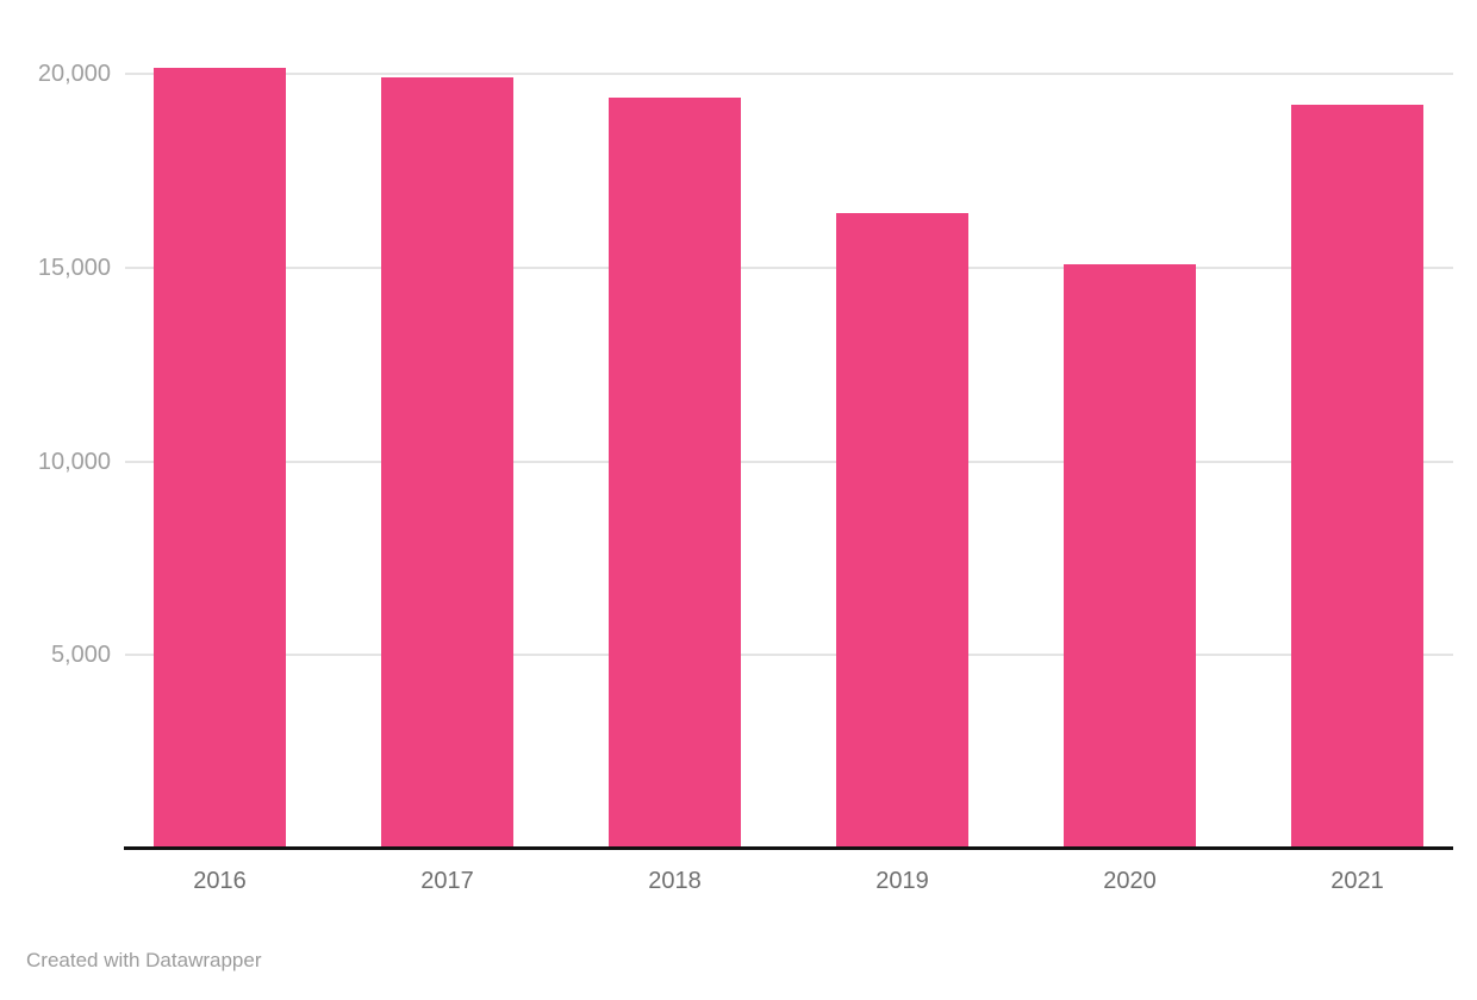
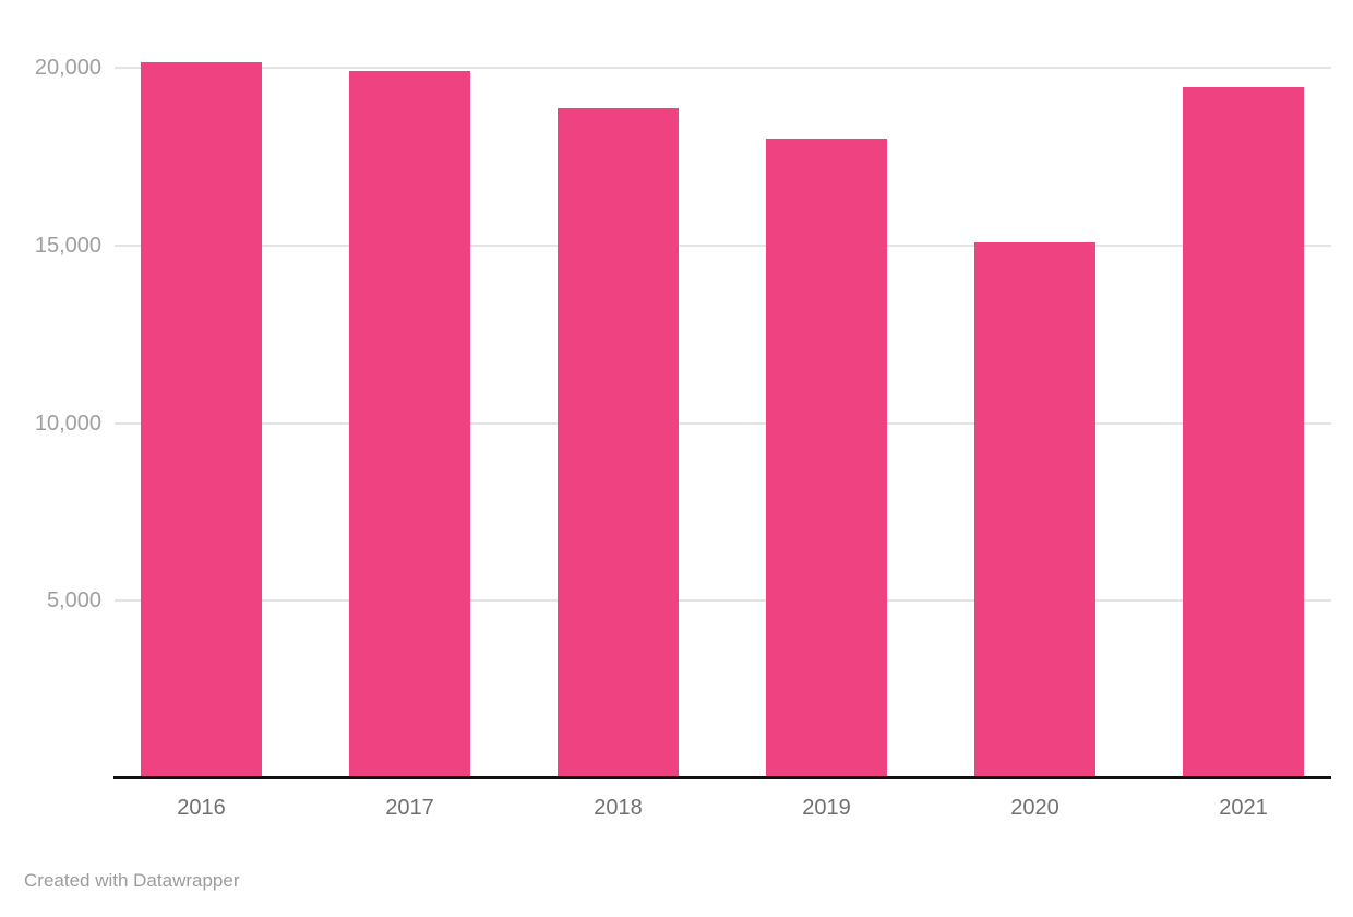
2018: 19400 -> 18800
2019: 16400 -> 18000
2021: 19200 -> 19400
